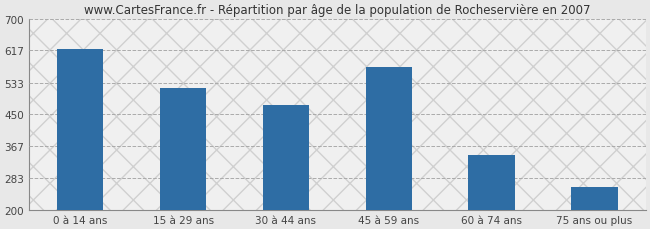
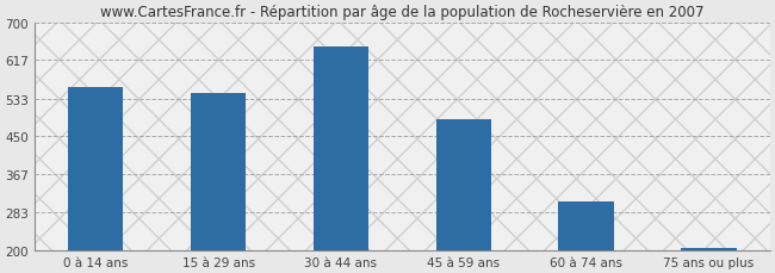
0 à 14 ans: 620 -> 557
15 à 29 ans: 520 -> 545
30 à 44 ans: 475 -> 646
45 à 59 ans: 575 -> 487
60 à 74 ans: 345 -> 306
75 ans ou plus: 260 -> 204
